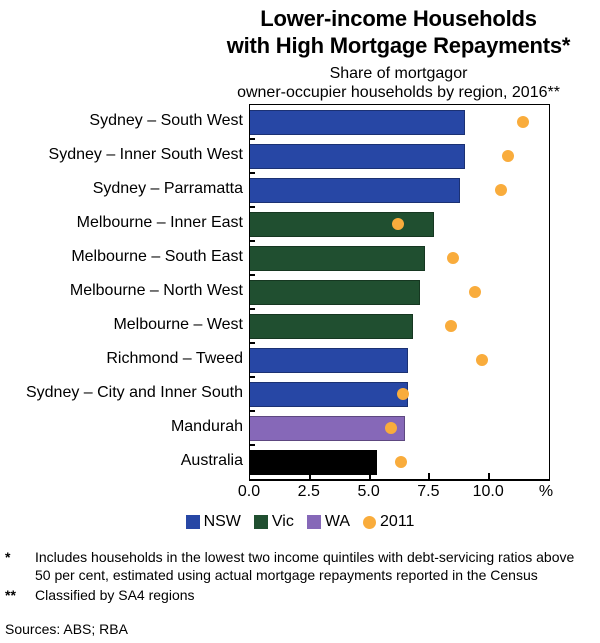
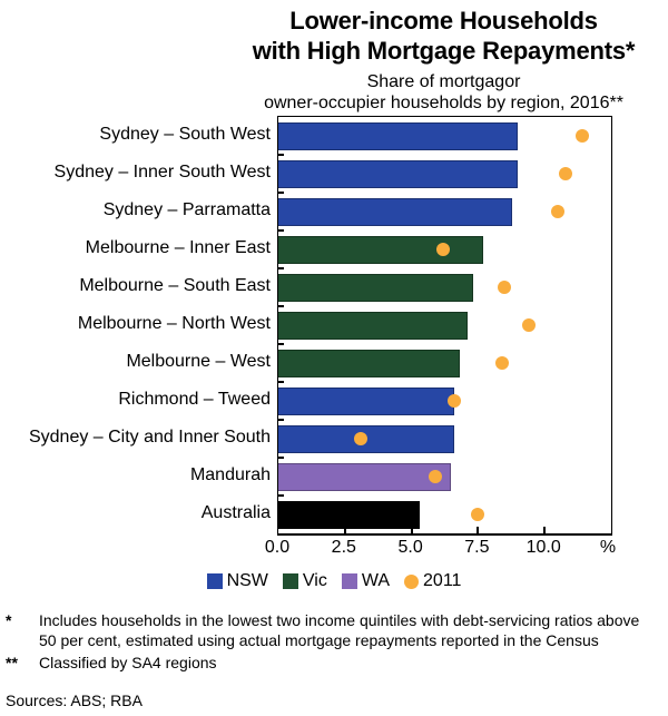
2011/Richmond – Tweed: 9.7 -> 6.6
2011/Sydney – City and Inner South: 6.4 -> 3.1
2011/Australia: 6.3 -> 7.5
